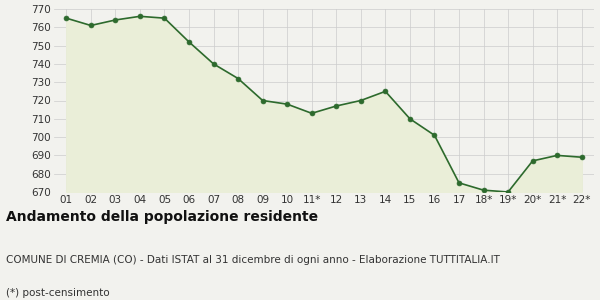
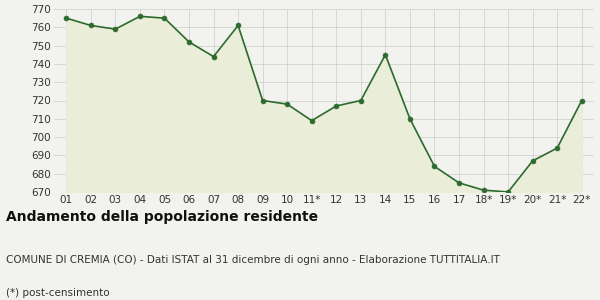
03: 764 -> 759
07: 740 -> 744
08: 732 -> 761
11*: 713 -> 709
14: 725 -> 745
16: 701 -> 684
21*: 690 -> 694
22*: 689 -> 720
